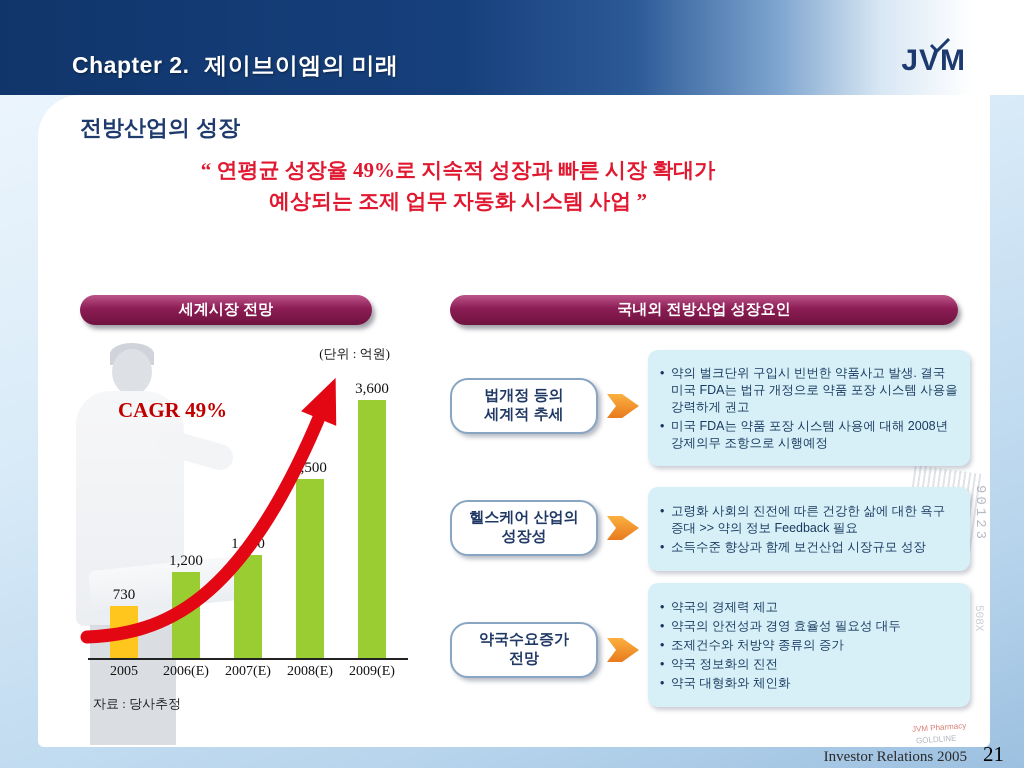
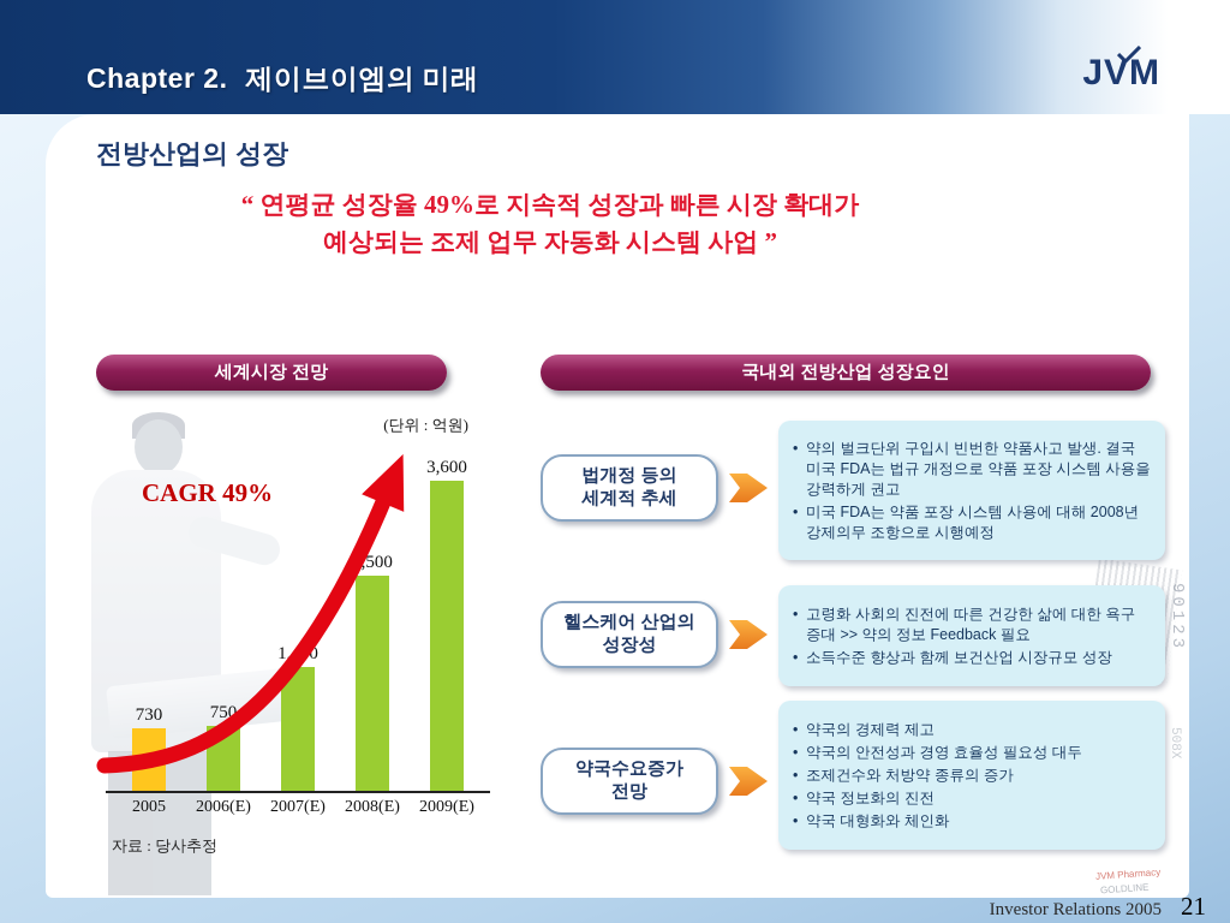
2006(E): 1,200 -> 750
